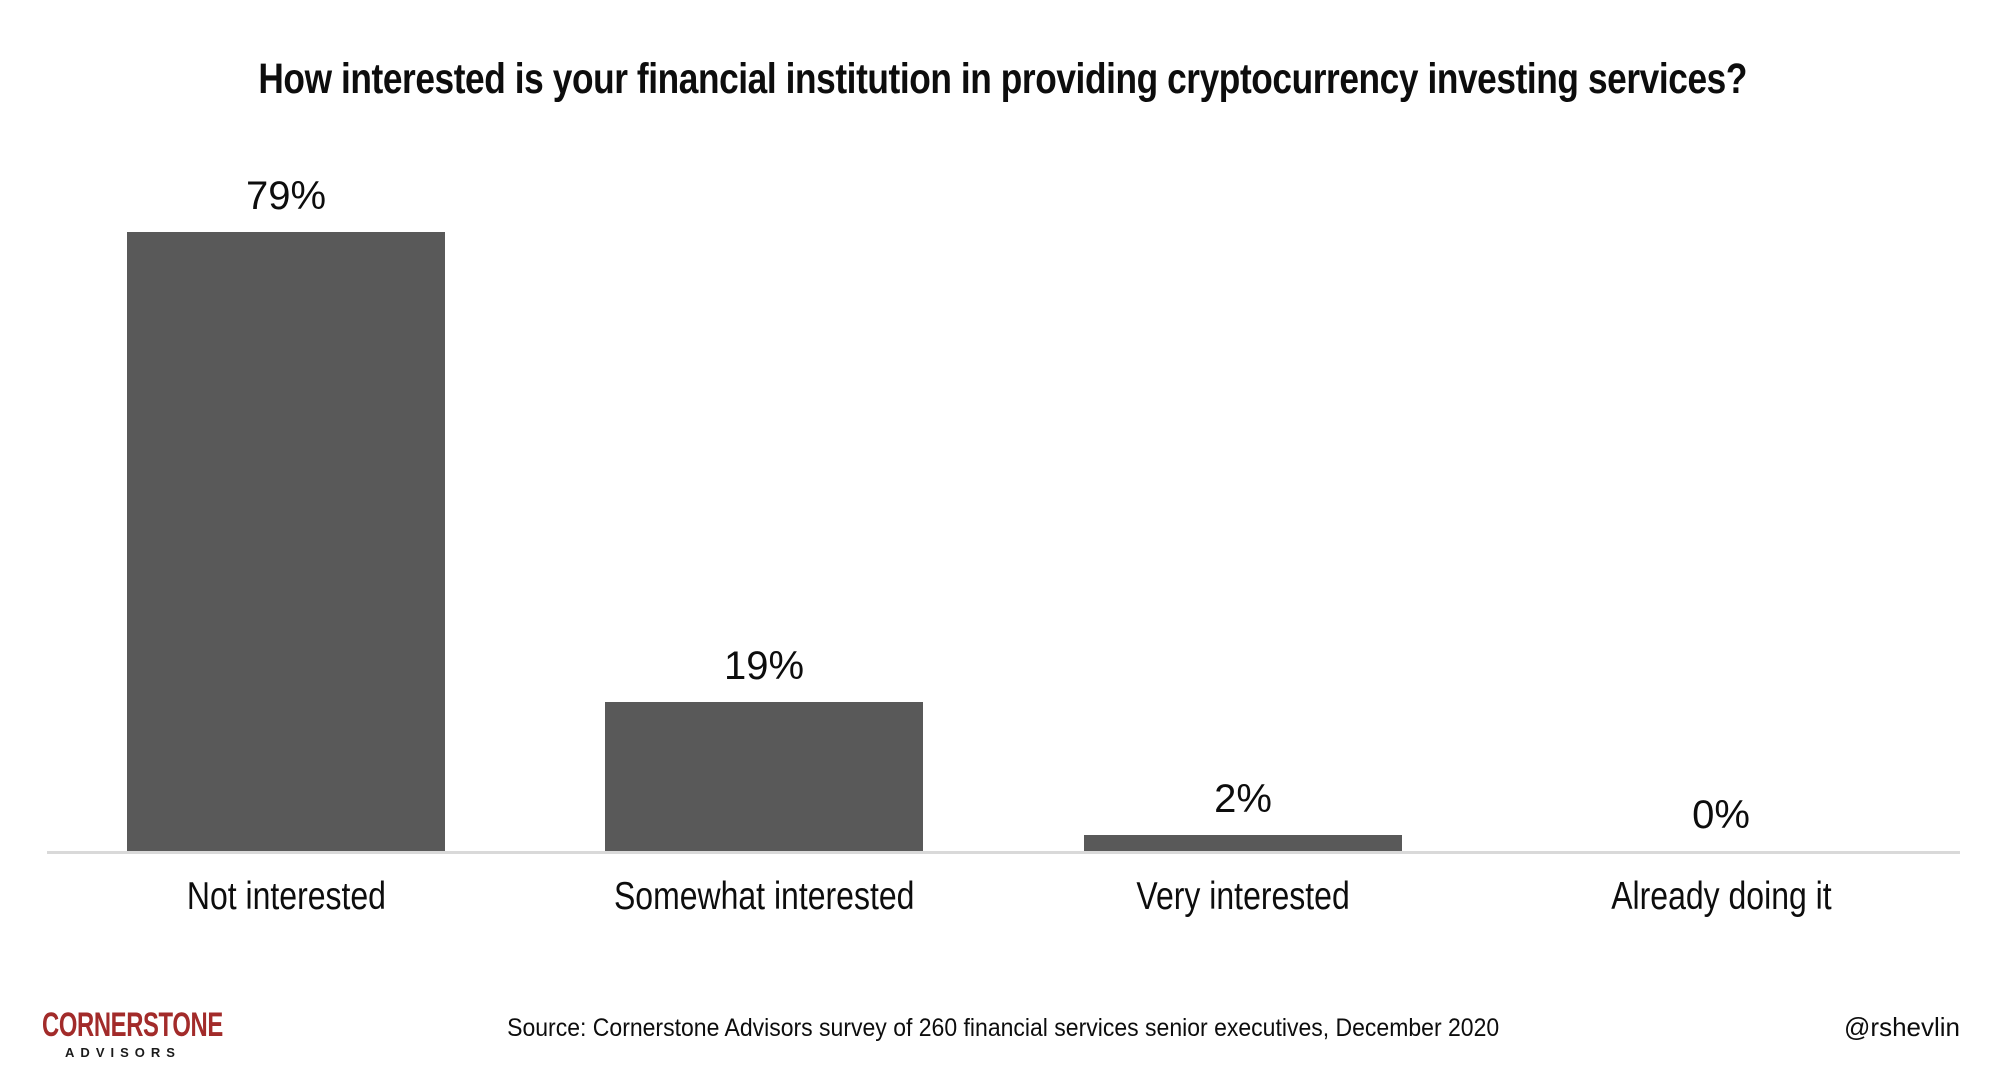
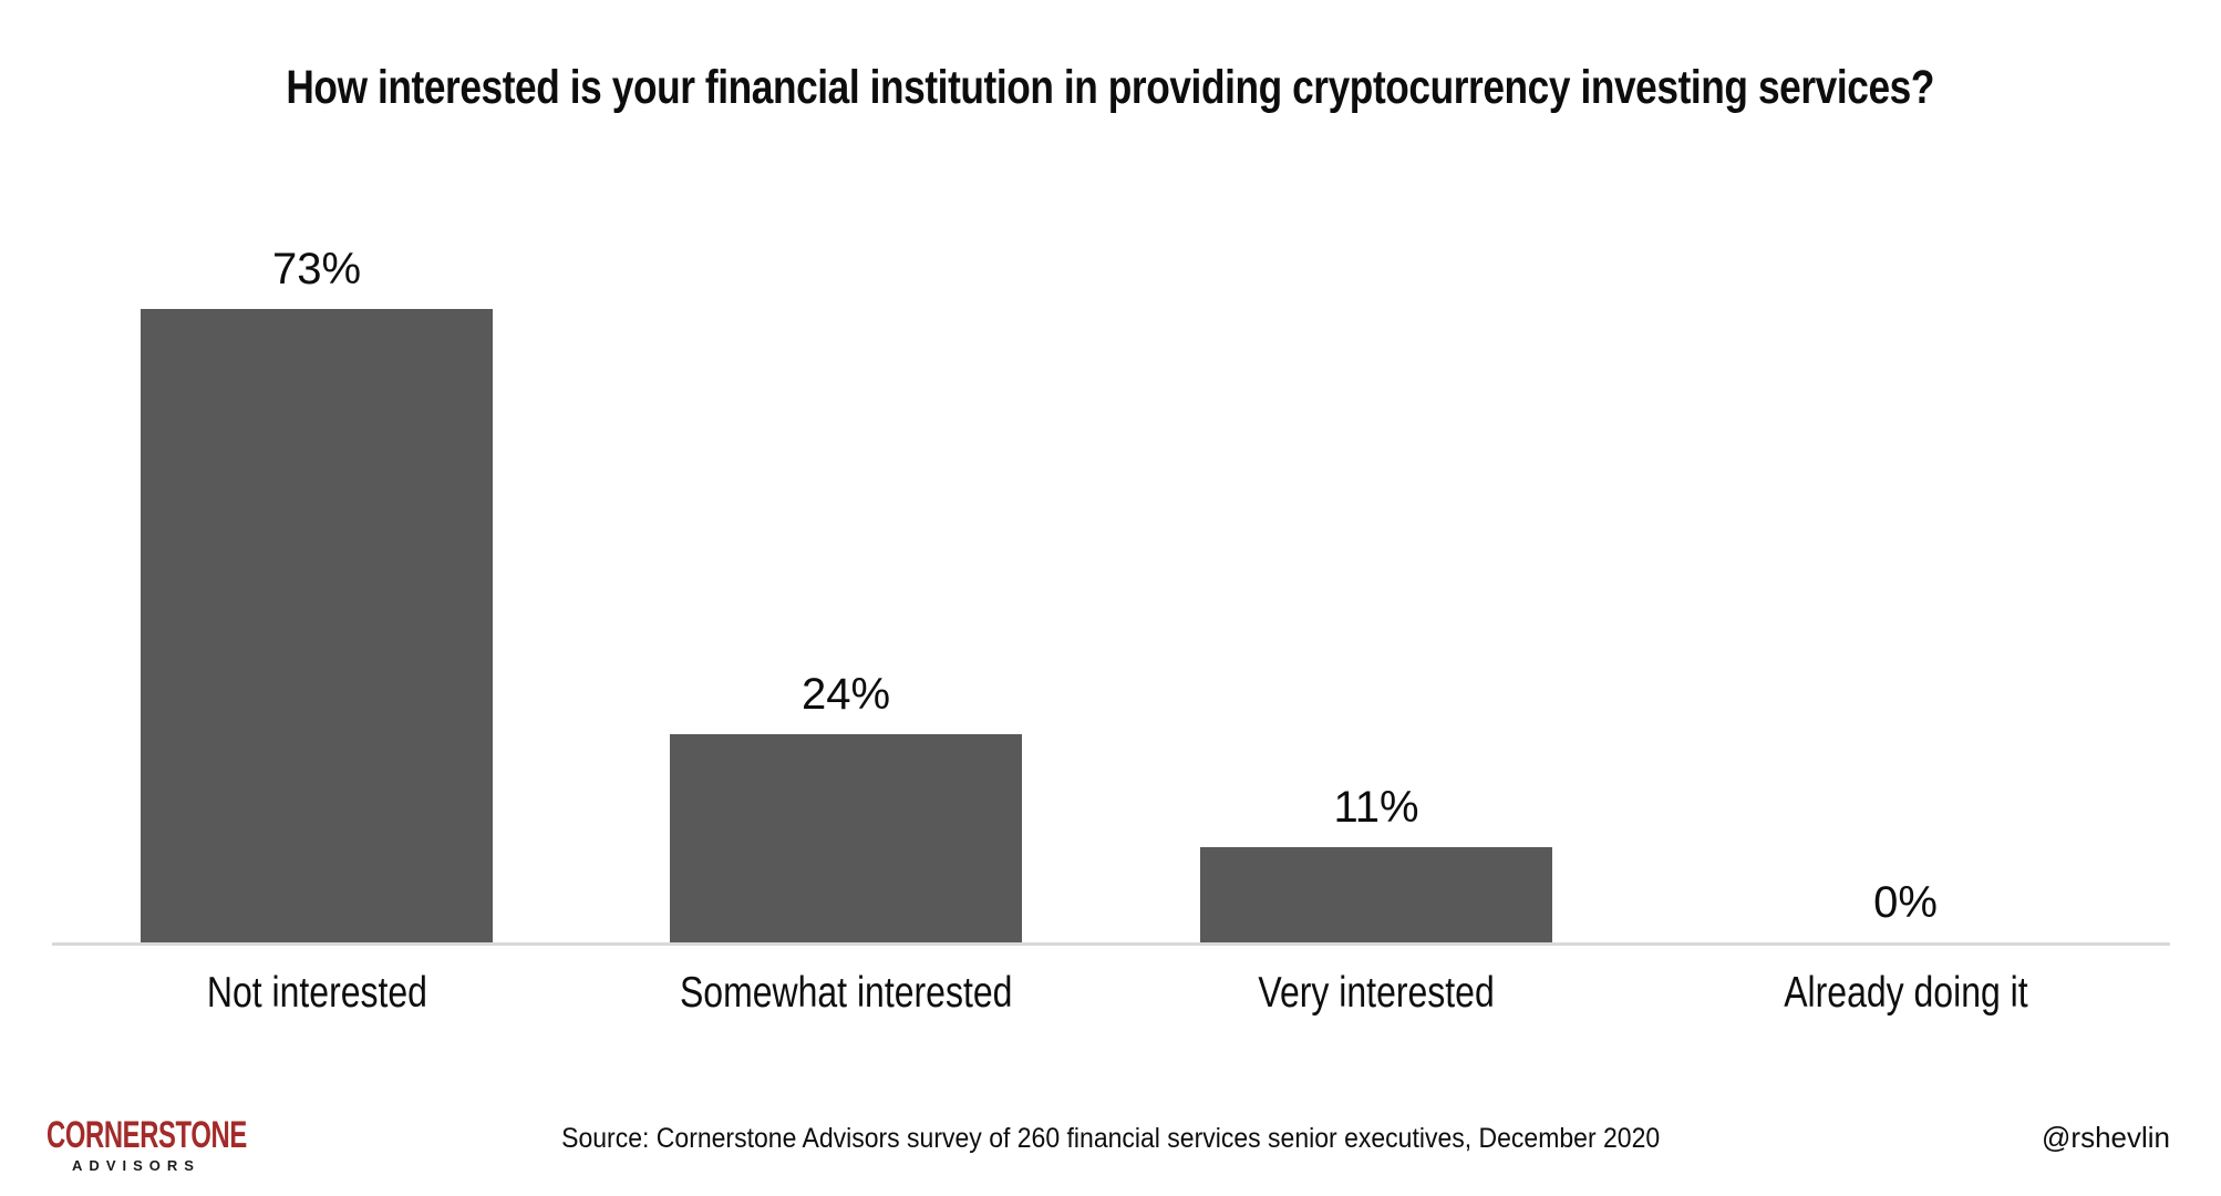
Not interested: 79% -> 73%
Somewhat interested: 19% -> 24%
Very interested: 2% -> 11%
